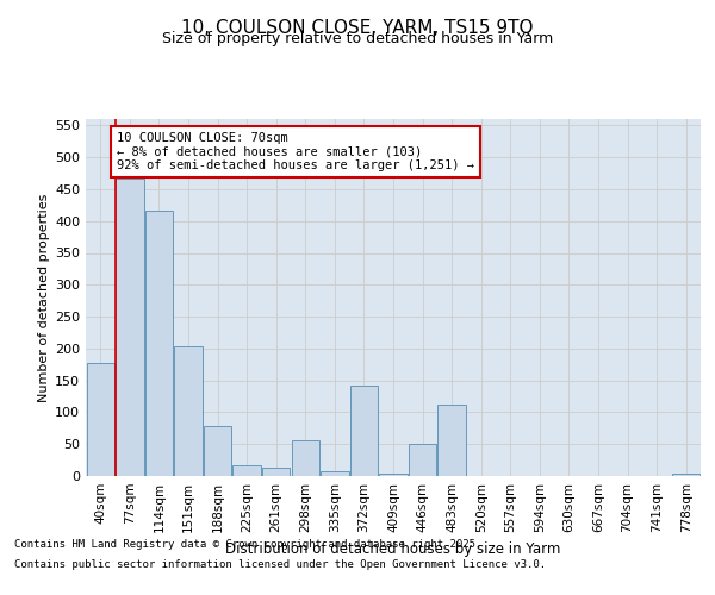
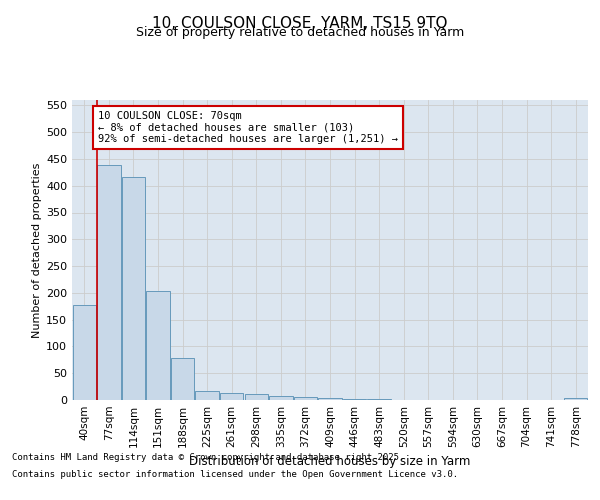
77sqm: 466 -> 438
298sqm: 56 -> 12
372sqm: 142 -> 5
446sqm: 50 -> 1
483sqm: 112 -> 1
